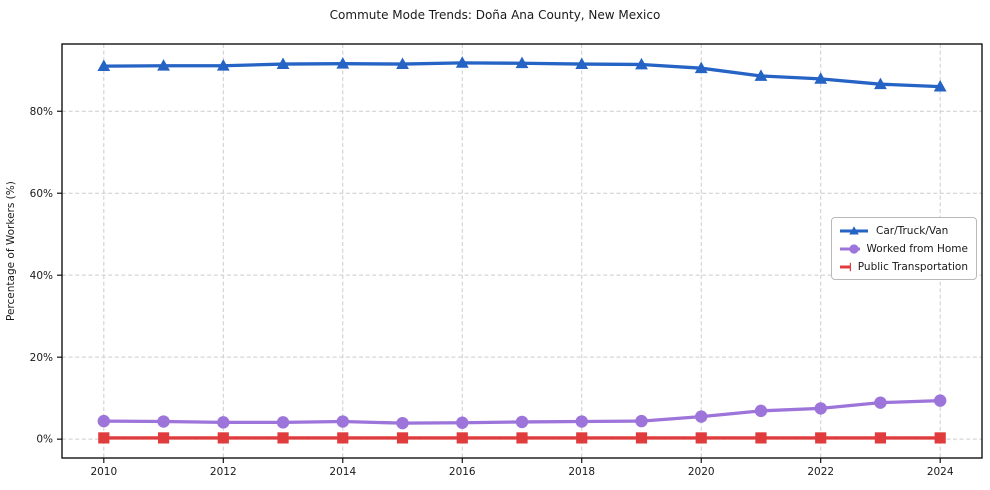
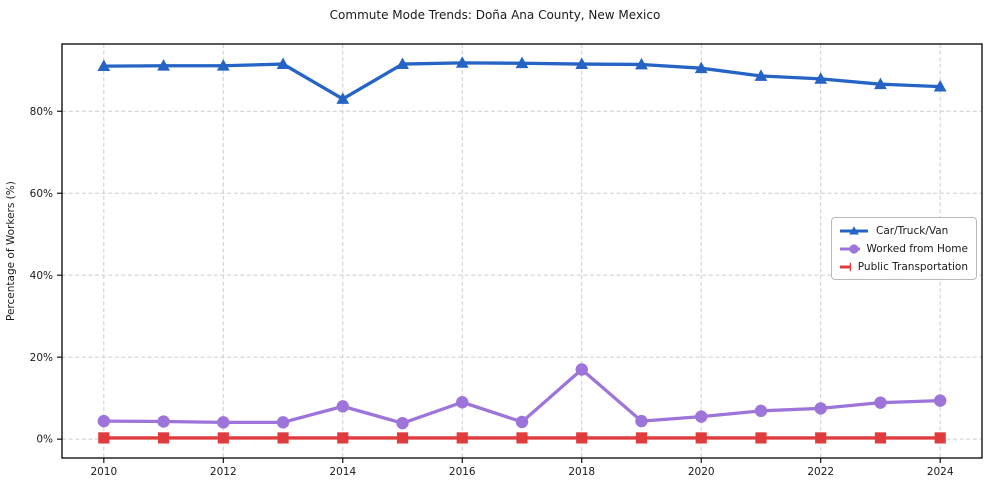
Car/Truck/Van/2014: 92% -> 83%
Worked from Home/2014: 4% -> 8%
Worked from Home/2016: 4% -> 9%
Worked from Home/2018: 4% -> 17%
